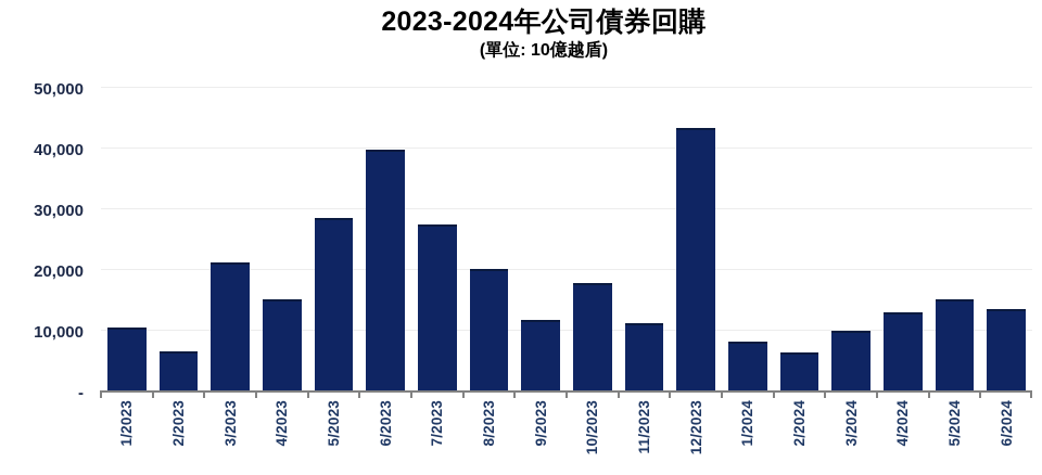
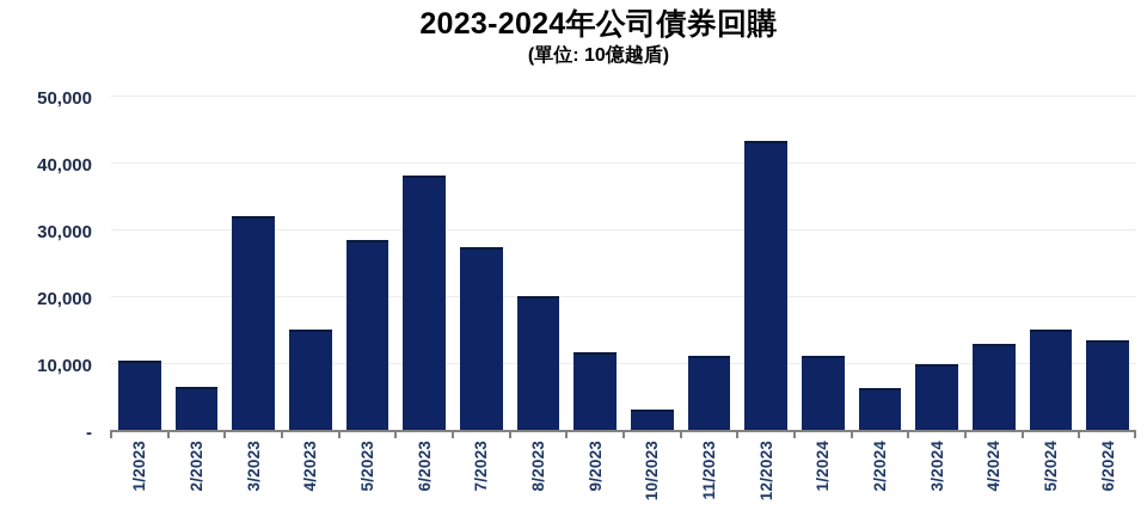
3/2023: 21000 -> 32000
6/2023: 40000 -> 38000
10/2023: 18000 -> 3000
1/2024: 8000 -> 11000
